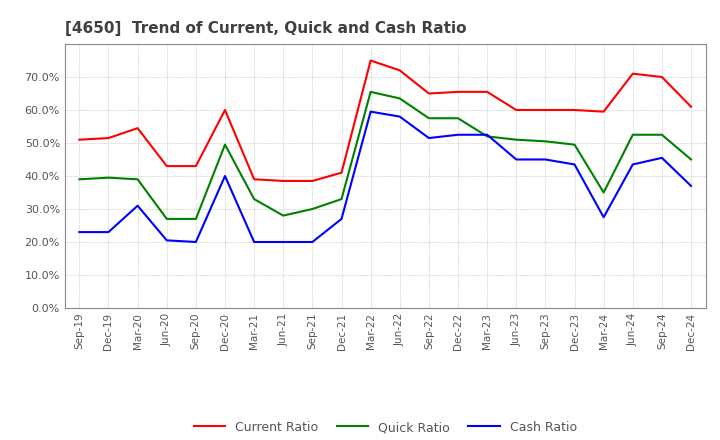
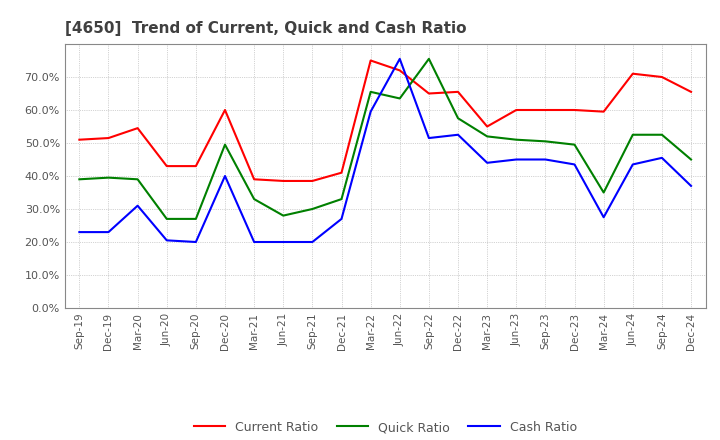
Cash Ratio/Jun-22: 58.0% -> 75.5%
Quick Ratio/Sep-22: 57.5% -> 75.5%
Current Ratio/Mar-23: 65.5% -> 55.0%
Cash Ratio/Mar-23: 52.5% -> 44.0%
Current Ratio/Dec-24: 61.0% -> 65.5%
